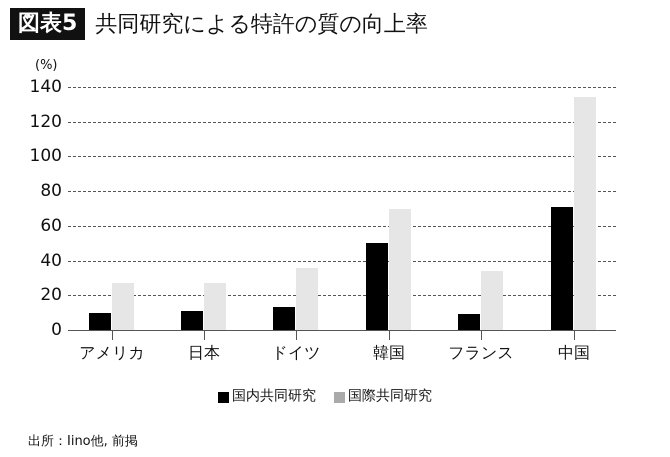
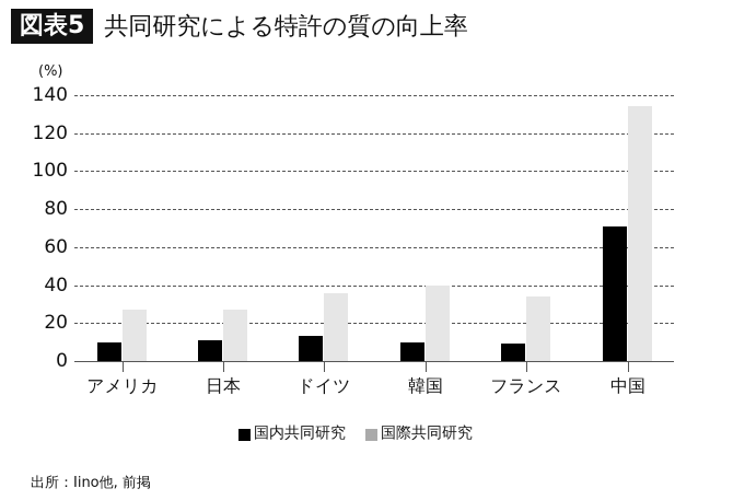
国内共同研究/韓国: 50 -> 10
国際共同研究/韓国: 70 -> 40
